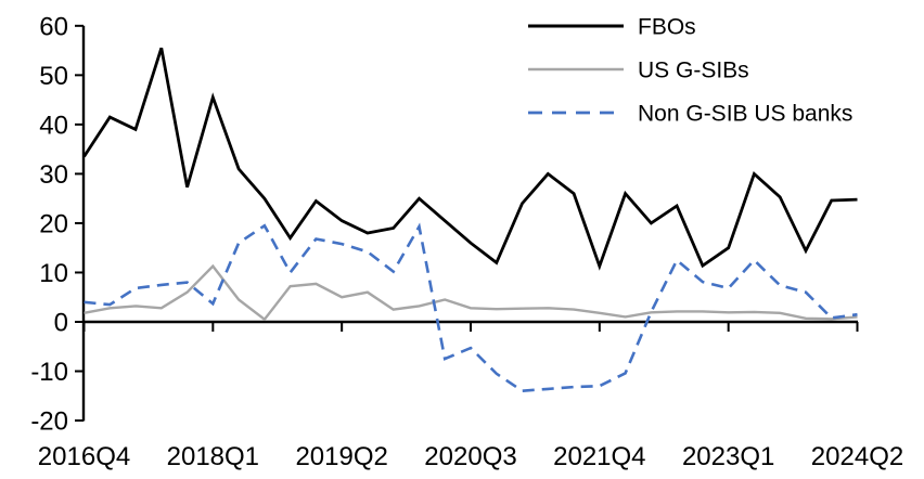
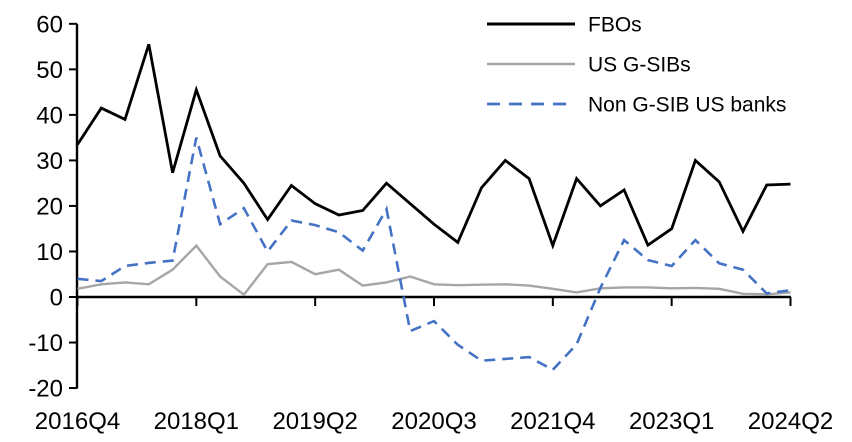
Non G-SIB US banks/2018Q1: 4 -> 35
Non G-SIB US banks/2021Q4: -13 -> -16
